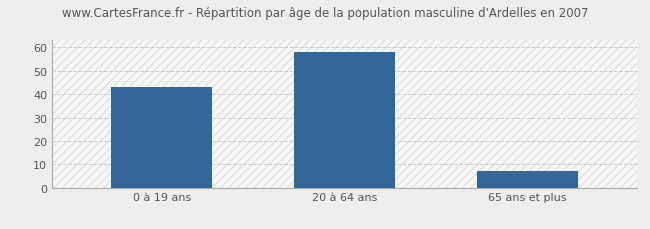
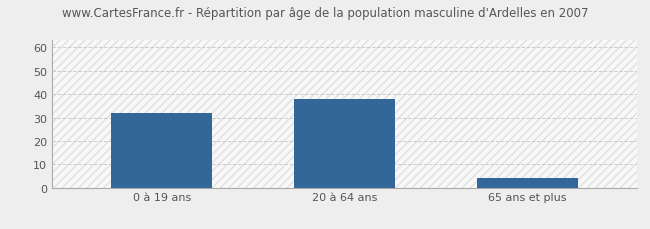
0 à 19 ans: 43 -> 32
20 à 64 ans: 58 -> 38
65 ans et plus: 7 -> 4
